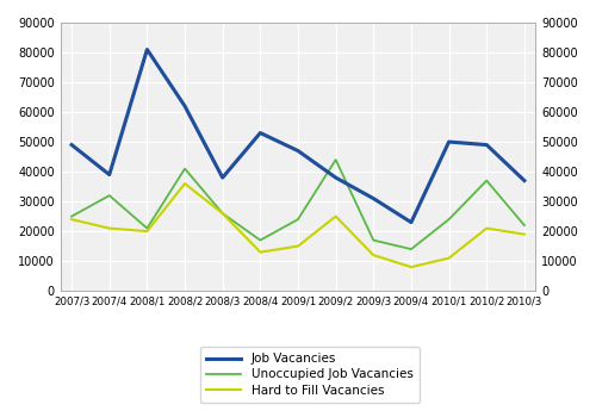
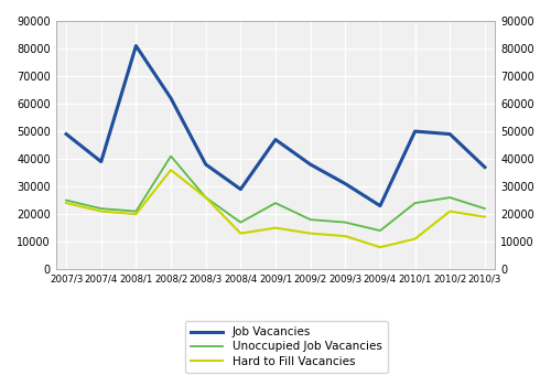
Unoccupied Job Vacancies/2007/4: 32000 -> 22000
Job Vacancies/2008/4: 53000 -> 29000
Unoccupied Job Vacancies/2009/2: 44000 -> 18000
Hard to Fill Vacancies/2009/2: 25000 -> 13000
Unoccupied Job Vacancies/2010/2: 37000 -> 26000
